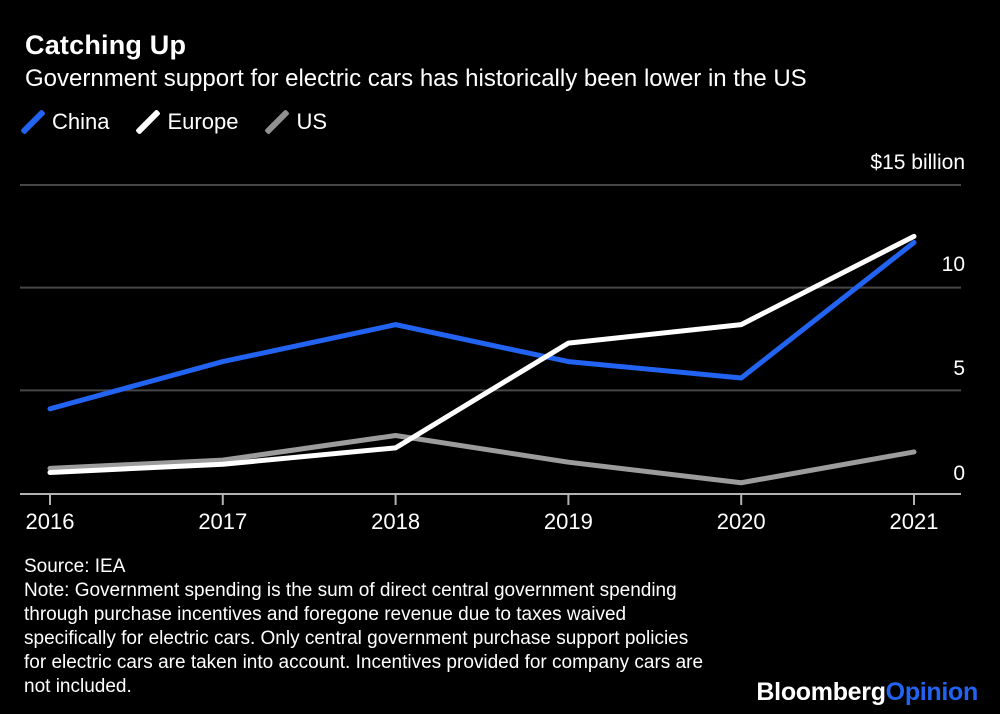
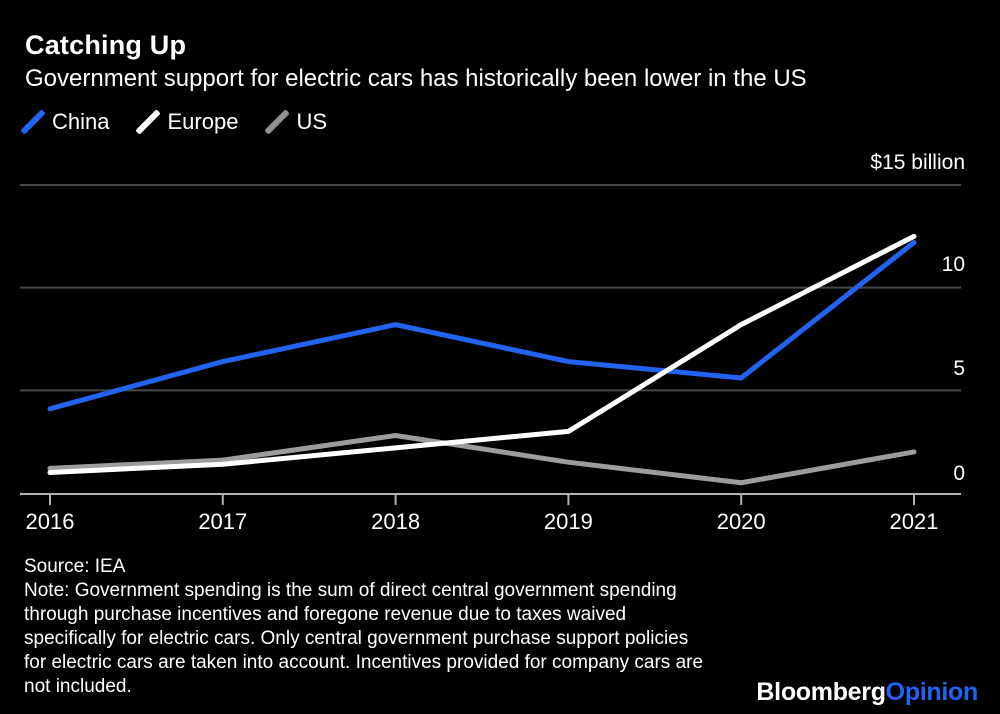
Europe/2019: 7.3 -> 3.0
